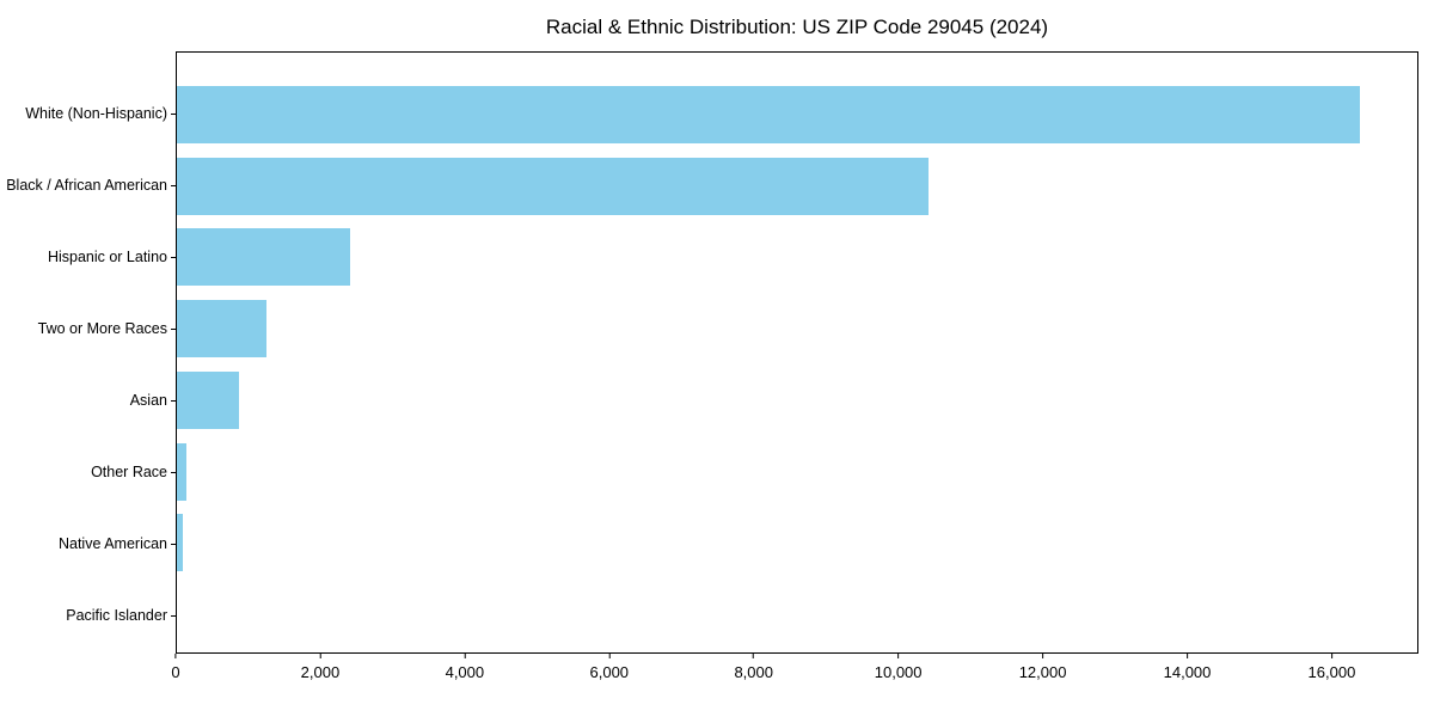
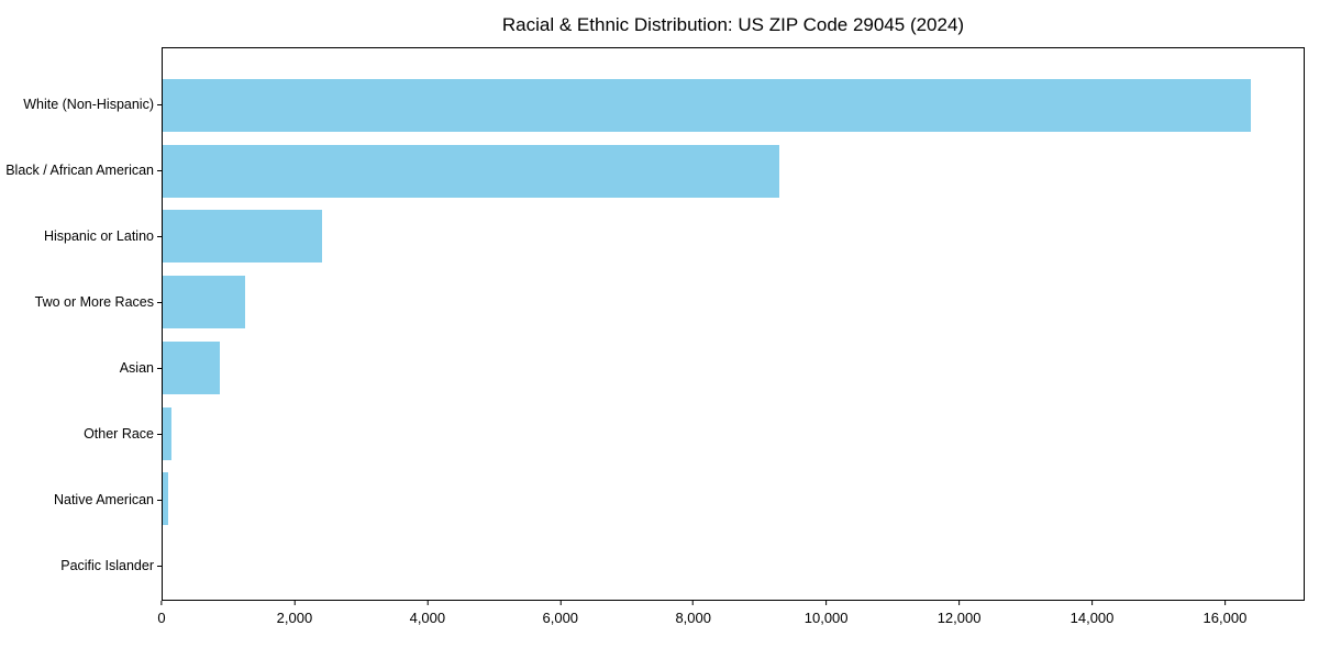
Black / African American: 10400 -> 9300
